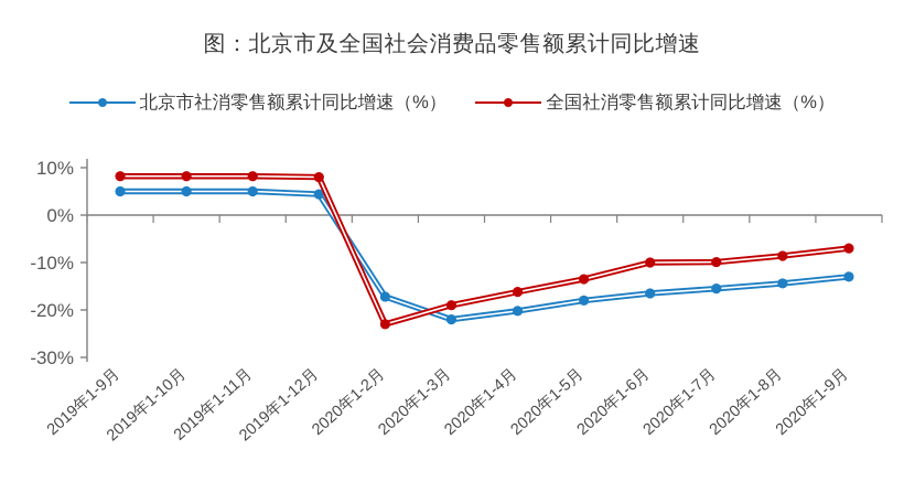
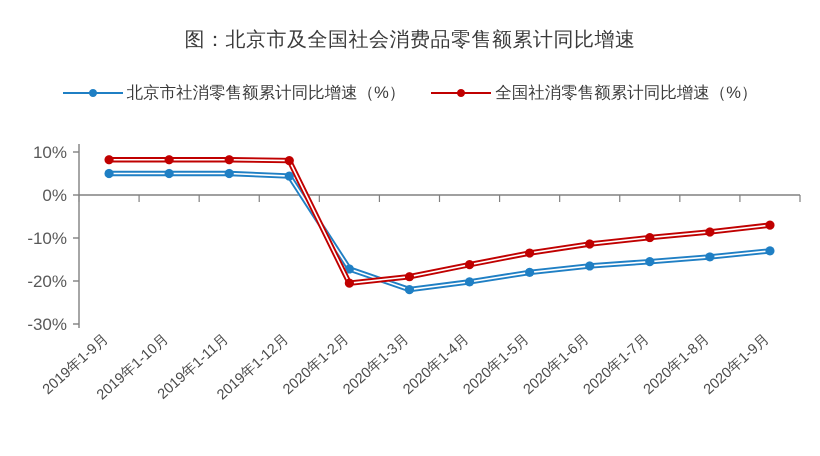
全国社消零售额累计同比增速（%）/2020年1-2月: -23% -> -20%
全国社消零售额累计同比增速（%）/2020年1-6月: -10% -> -11%
